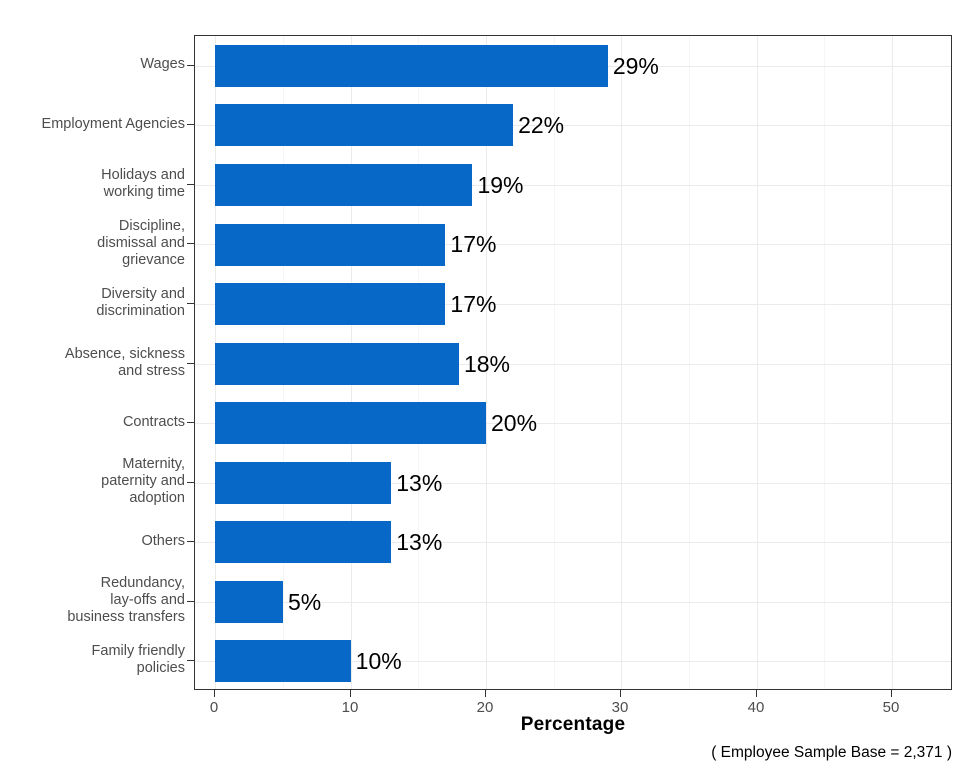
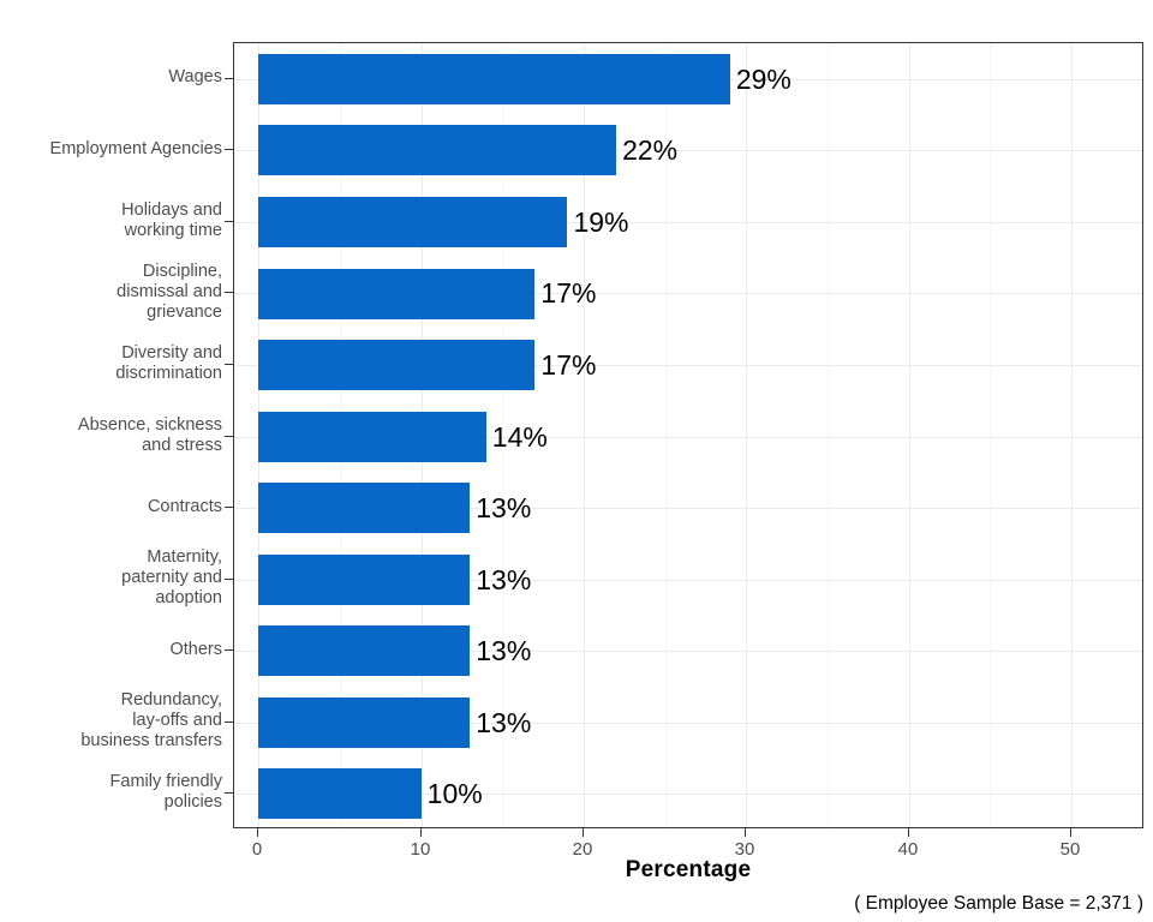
Absence, sickness and stress: 18% -> 14%
Contracts: 20% -> 13%
Redundancy, lay-offs and business transfers: 5% -> 13%
